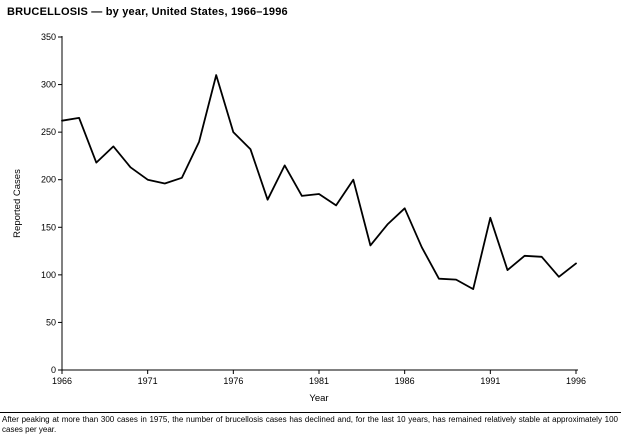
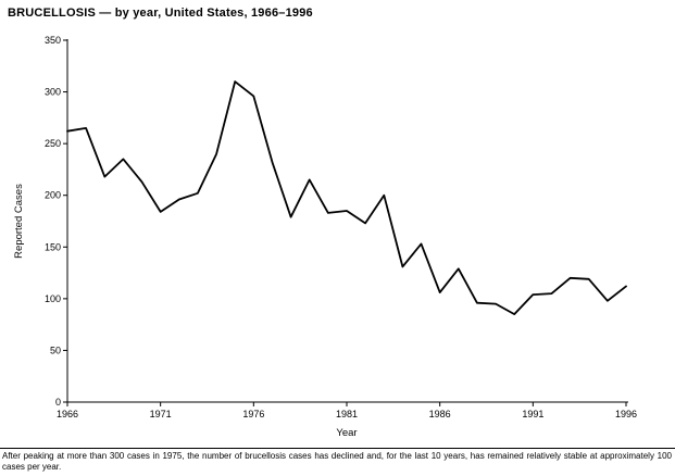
1971: 200 -> 180
1976: 250 -> 300
1986: 170 -> 110
1991: 160 -> 100
